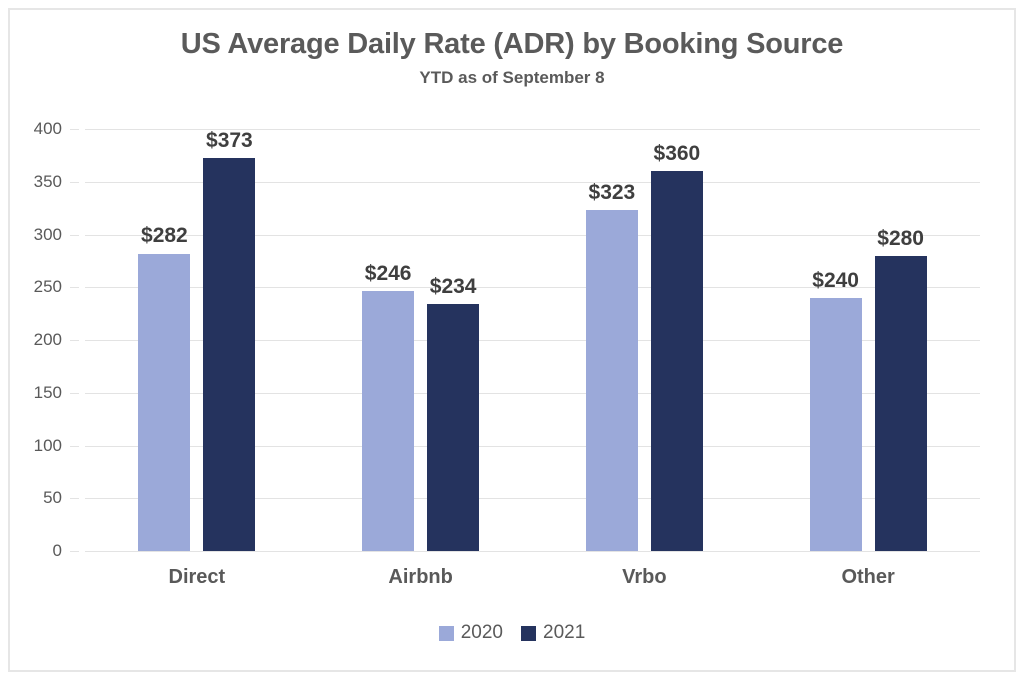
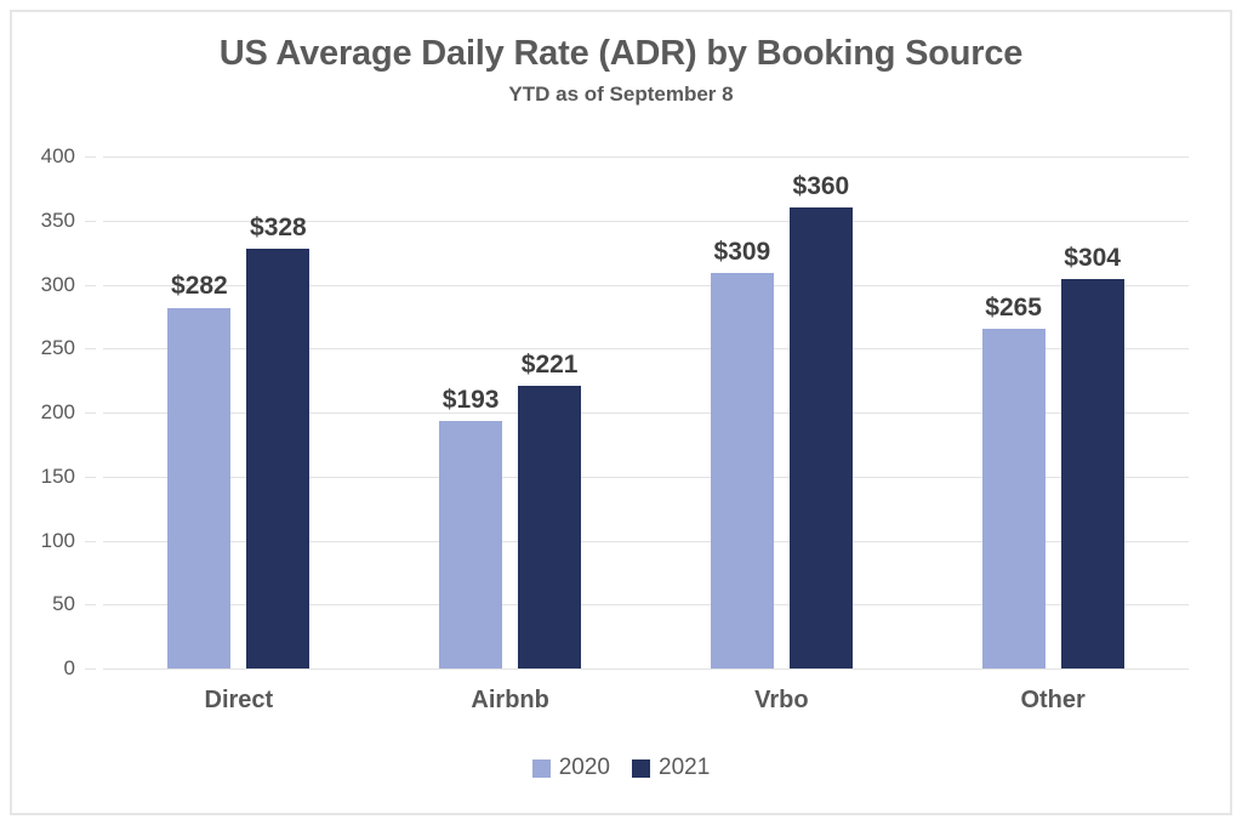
2021/Direct: $373 -> $328
2020/Airbnb: $246 -> $193
2021/Airbnb: $234 -> $221
2020/Vrbo: $323 -> $309
2020/Other: $240 -> $265
2021/Other: $280 -> $304
